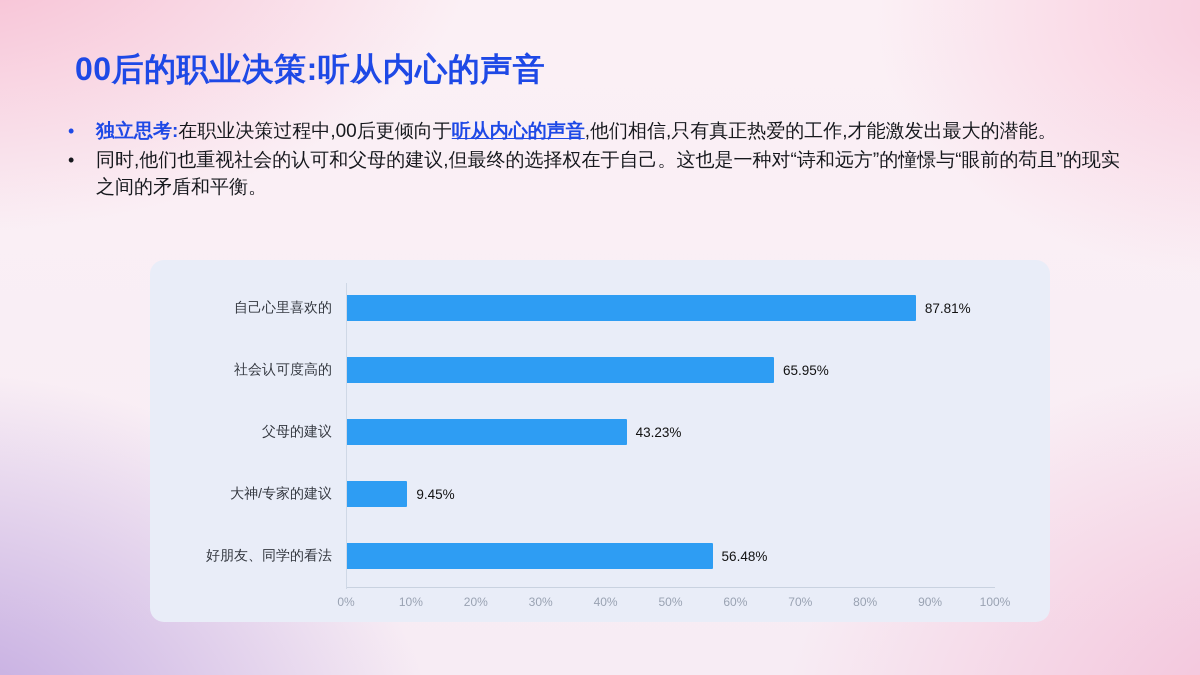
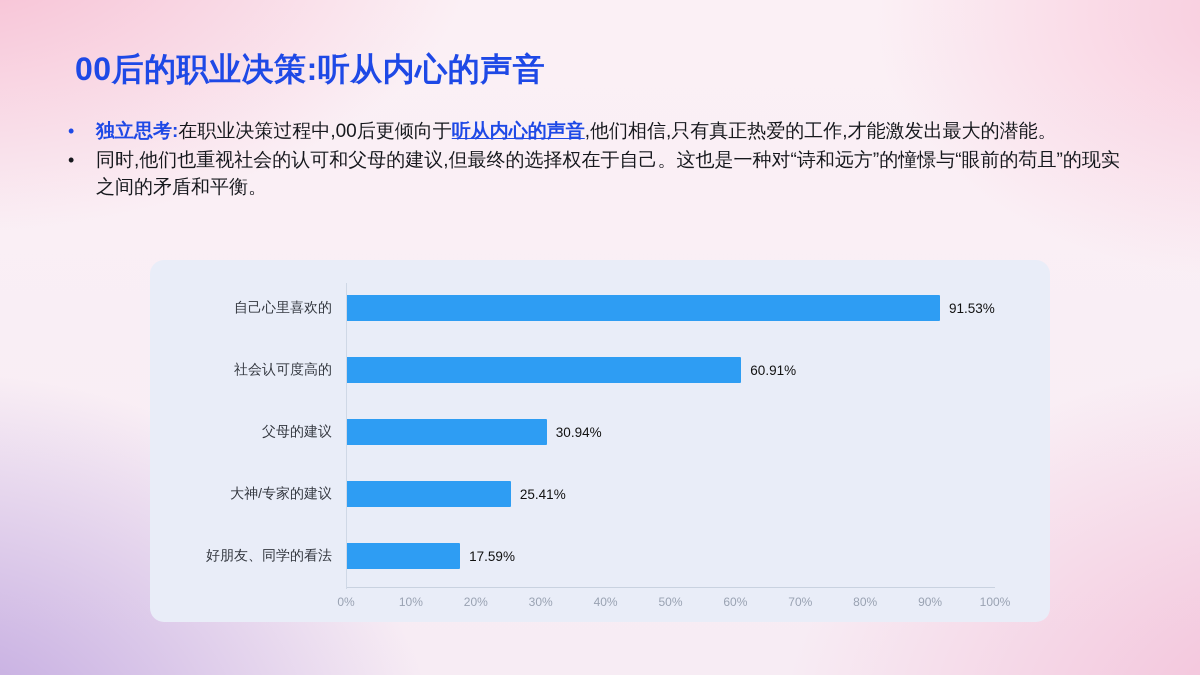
自己心里喜欢的: 87.81% -> 91.53%
社会认可度高的: 65.95% -> 60.91%
父母的建议: 43.23% -> 30.94%
大神/专家的建议: 9.45% -> 25.41%
好朋友、同学的看法: 56.48% -> 17.59%
